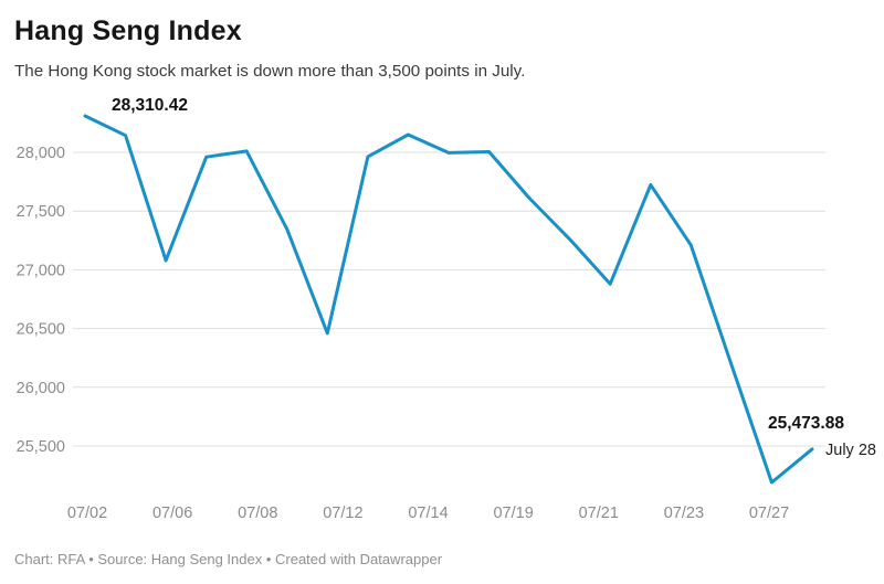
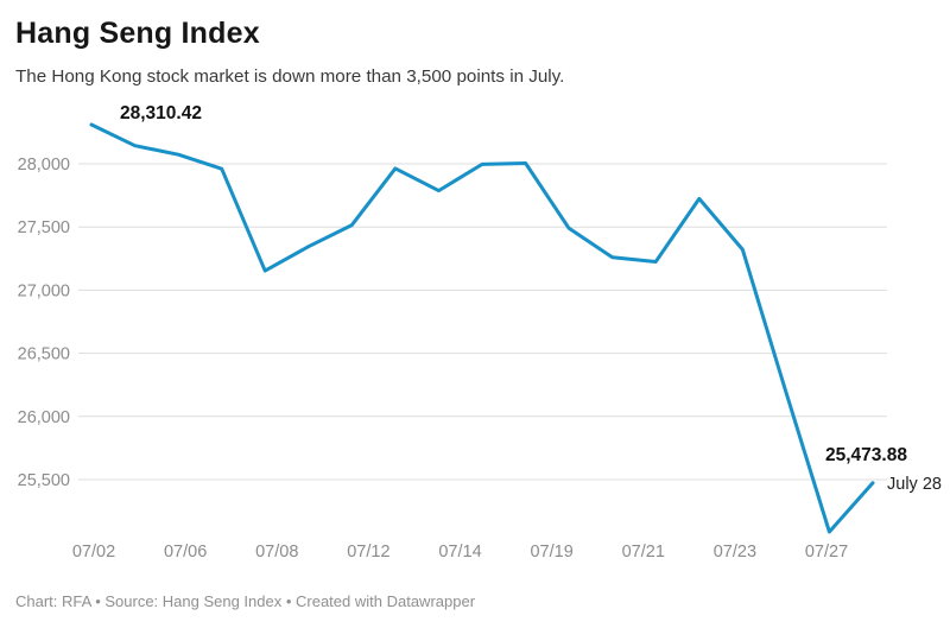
07/06: 27080 -> 28070
07/08: 28010 -> 27150
07/12: 26460 -> 27520
07/14: 28150 -> 27790
07/19: 27610 -> 27490
07/21: 26880 -> 27220
07/23: 27210 -> 27320
07/27: 25190 -> 25090
